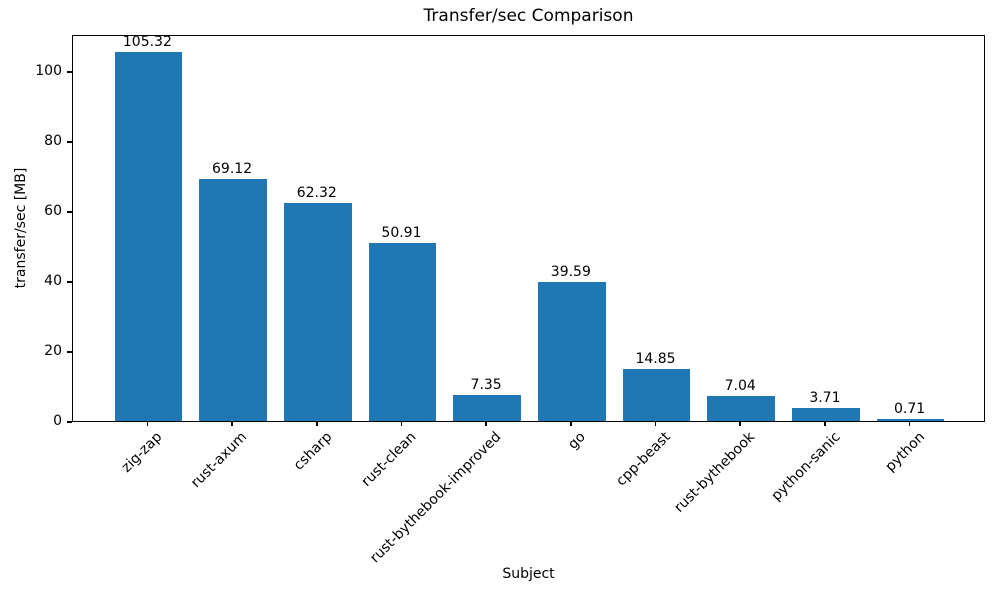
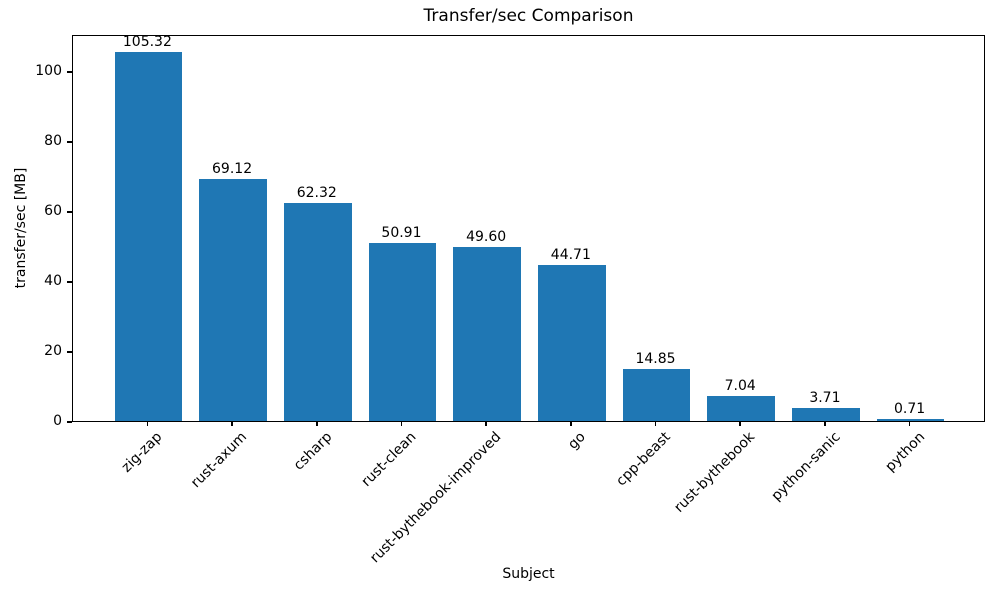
rust-bythebook-improved: 7.35 -> 49.60
go: 39.59 -> 44.71
